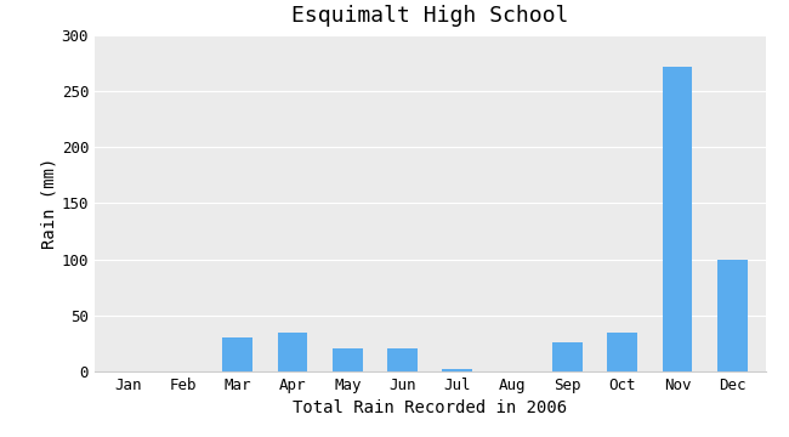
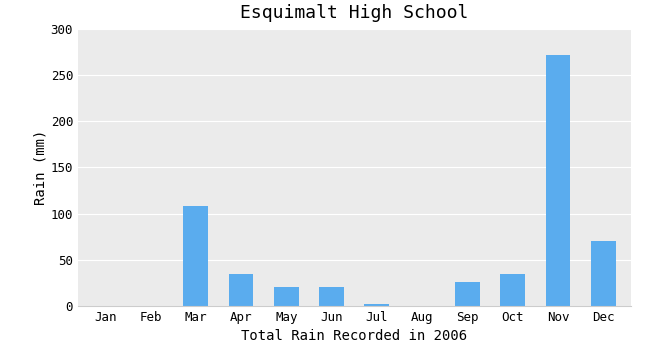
Mar: 30 -> 108
Dec: 100 -> 70
